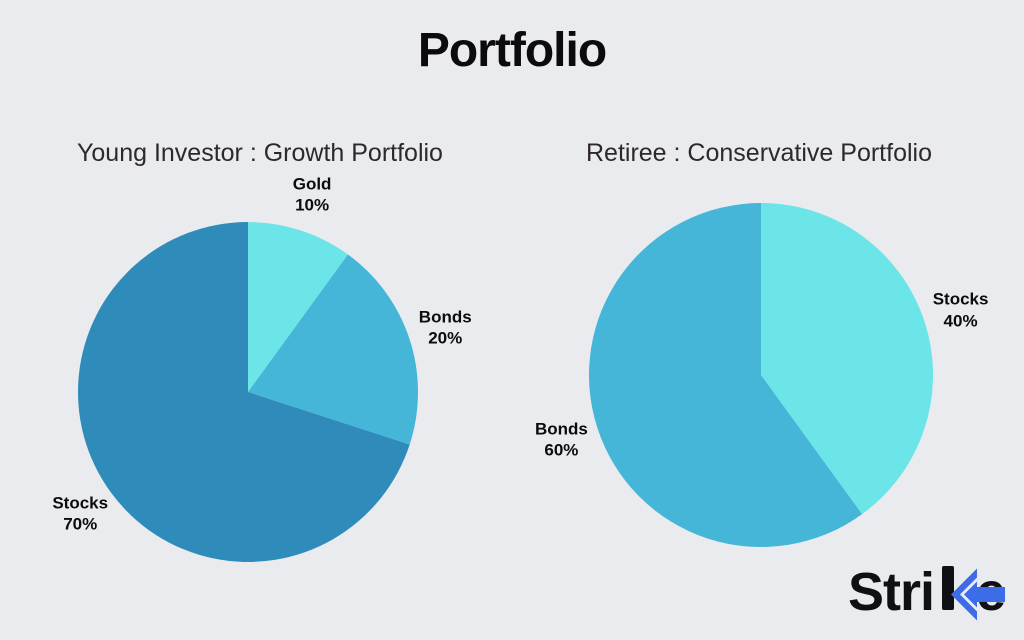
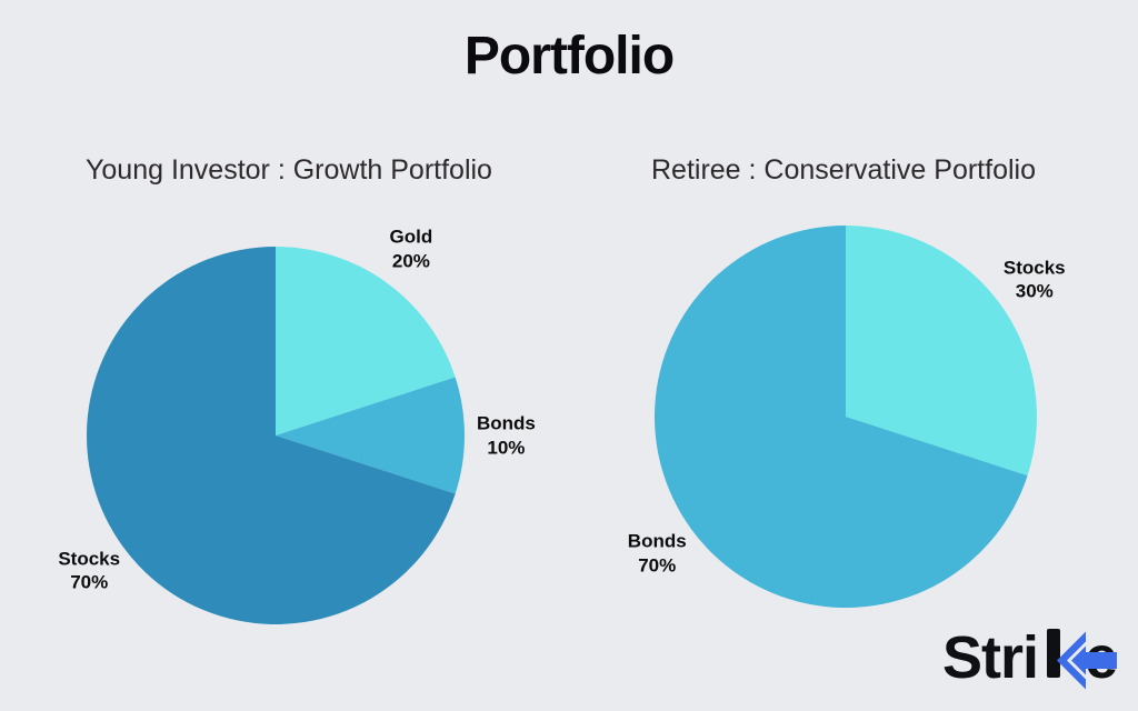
Young Investor : Growth Portfolio/Gold: 10% -> 20%
Young Investor : Growth Portfolio/Bonds: 20% -> 10%
Retiree : Conservative Portfolio/Stocks: 40% -> 30%
Retiree : Conservative Portfolio/Bonds: 60% -> 70%
